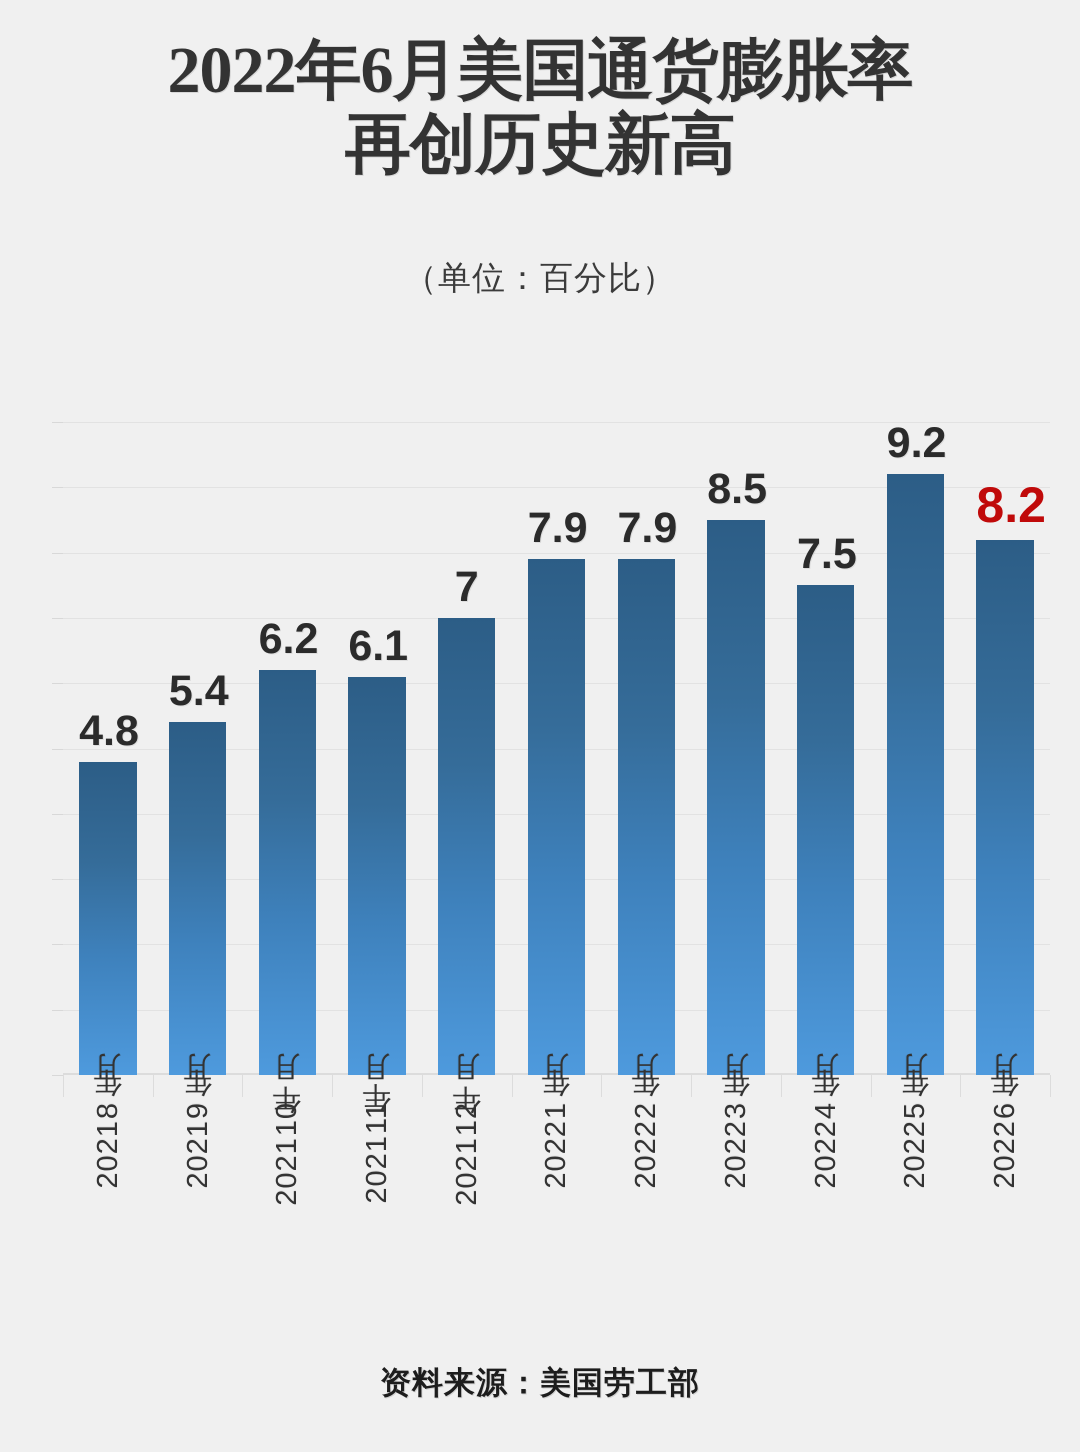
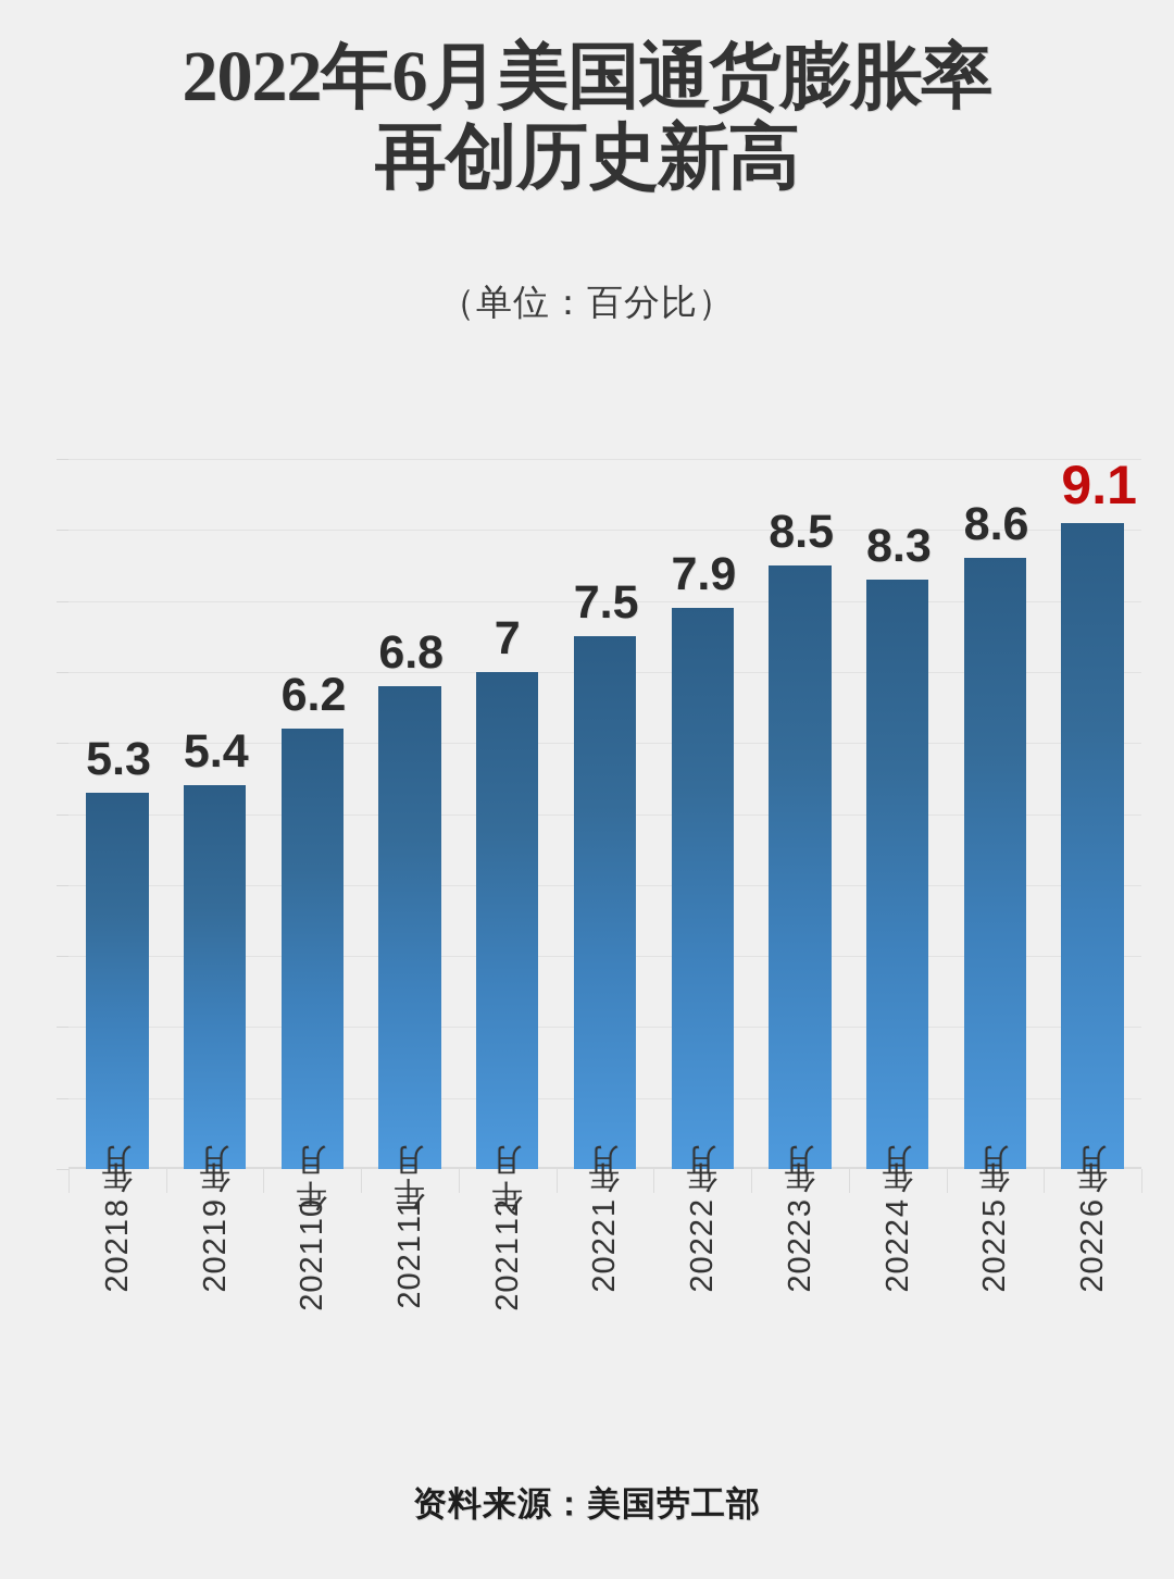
2021年8月: 4.8 -> 5.3
2021年11月: 6.1 -> 6.8
2022年1月: 7.9 -> 7.5
2022年4月: 7.5 -> 8.3
2022年5月: 9.2 -> 8.6
2022年6月: 8.2 -> 9.1
